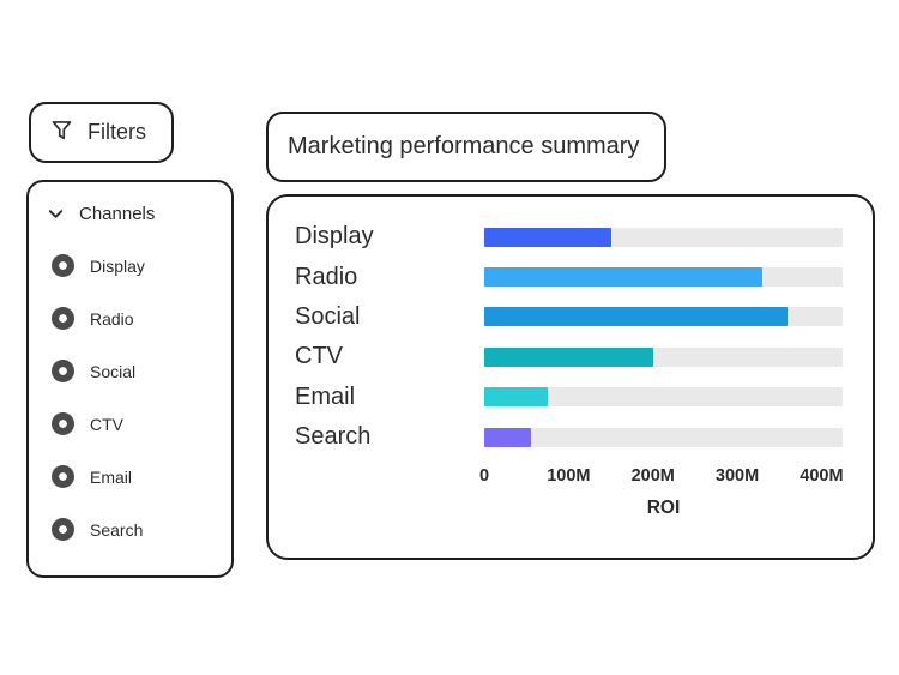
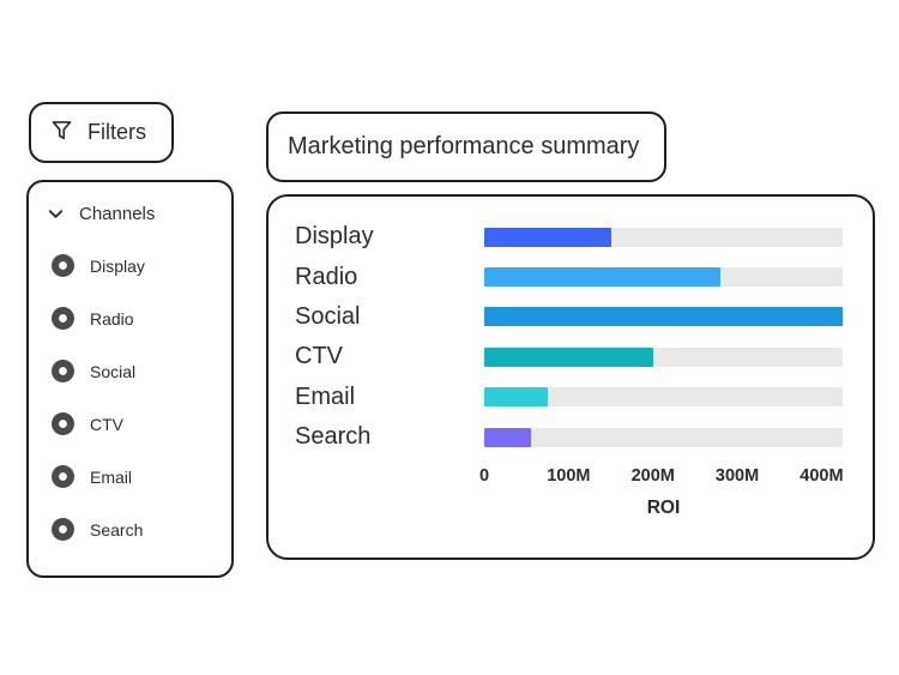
Radio: 330M -> 280M
Social: 360M -> 420M
